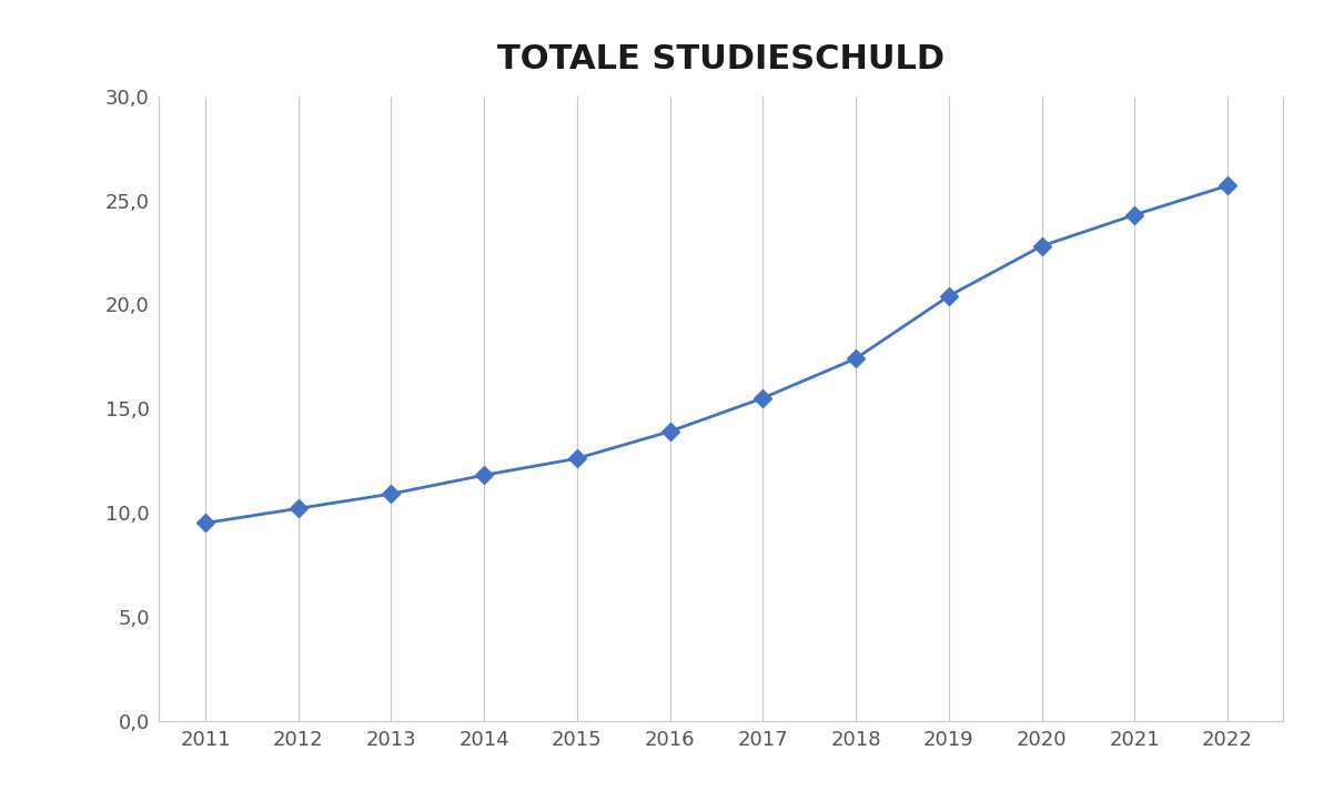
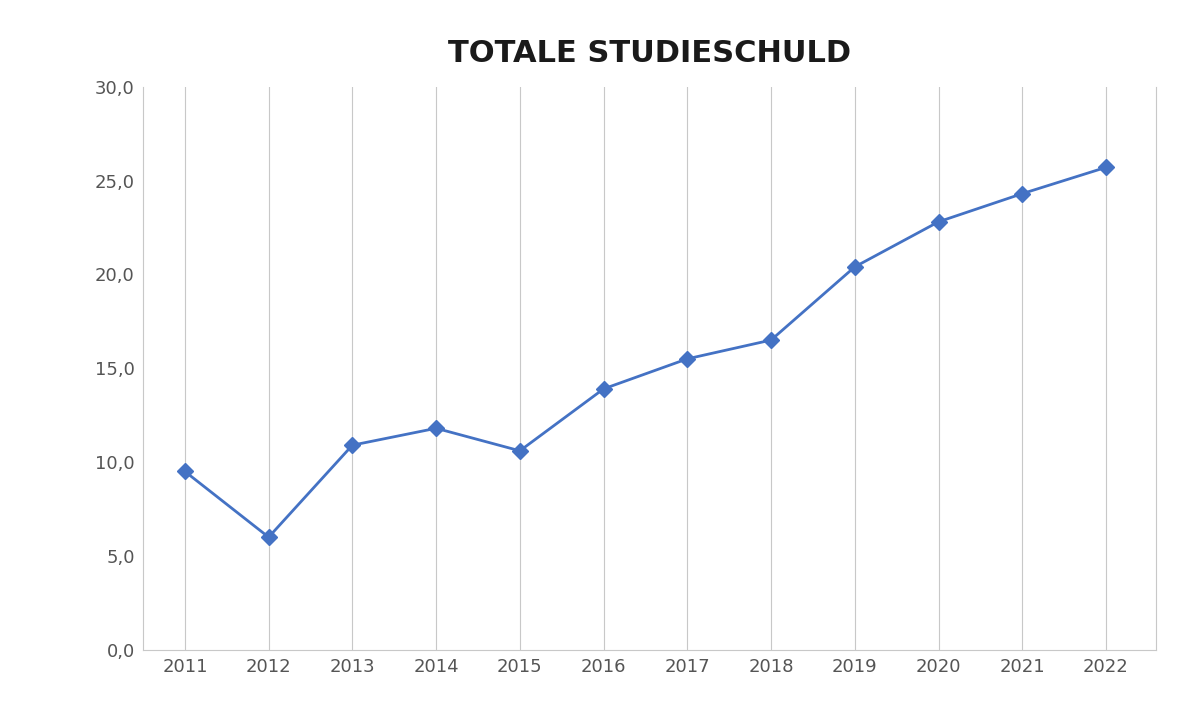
2012: 10,2 -> 6,0
2015: 12,6 -> 10,6
2018: 17,4 -> 16,5
